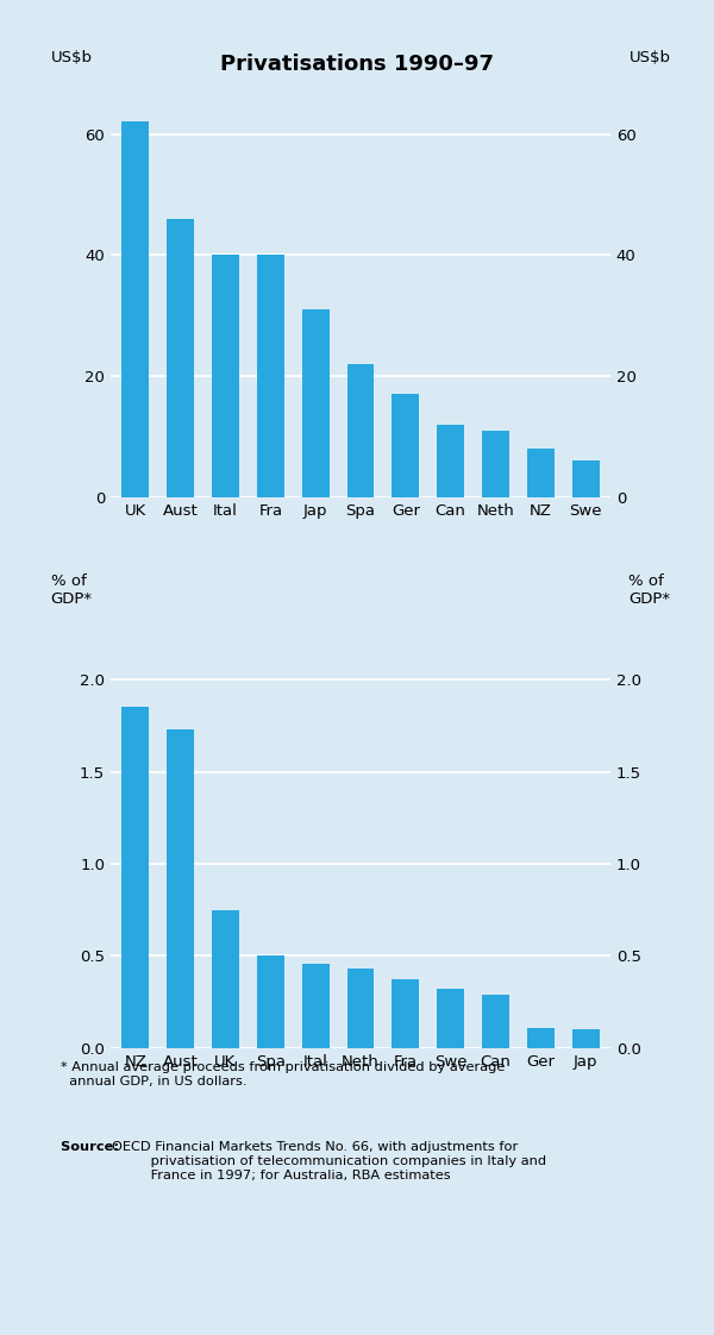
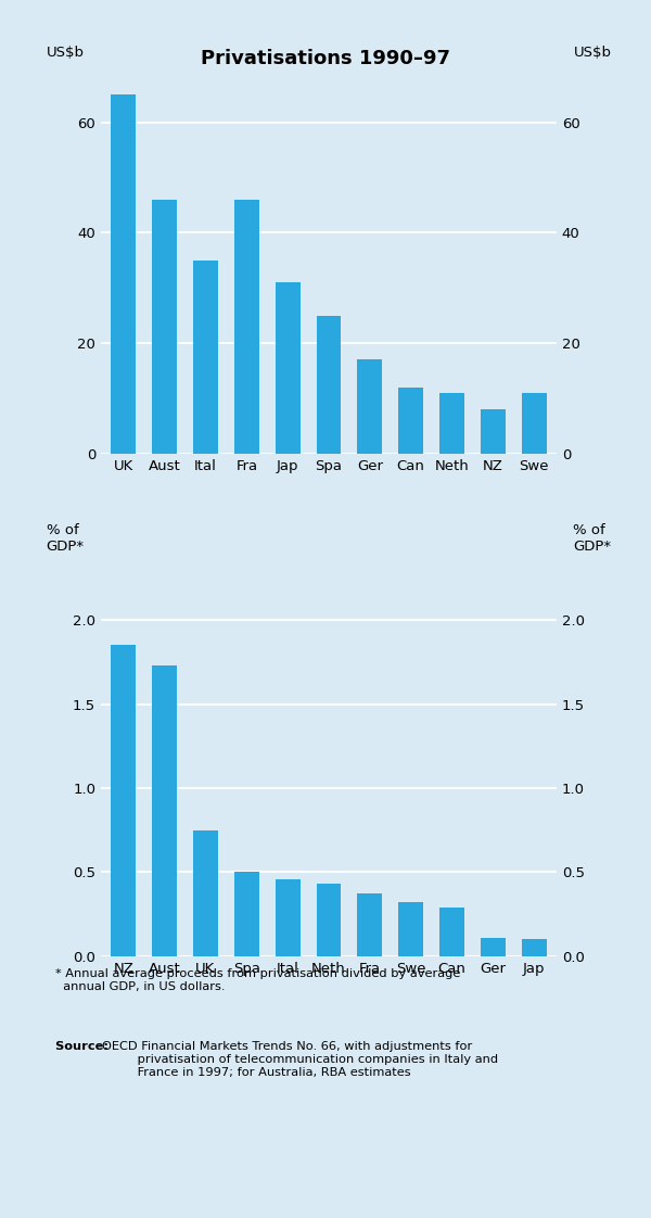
UK: 62 -> 65
Ital: 40 -> 35
Fra: 40 -> 46
Spa: 22 -> 25
Swe: 6 -> 11
